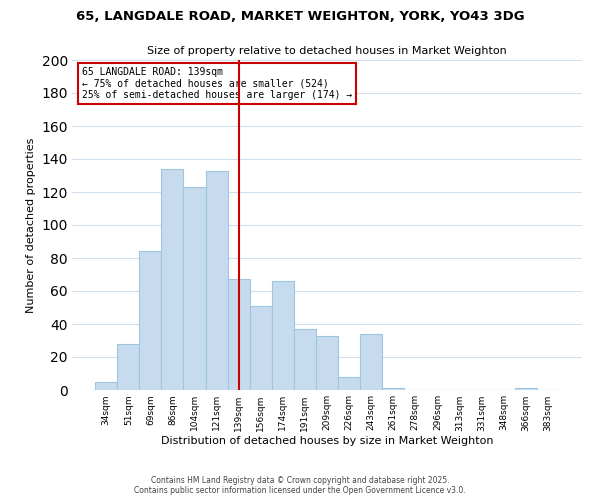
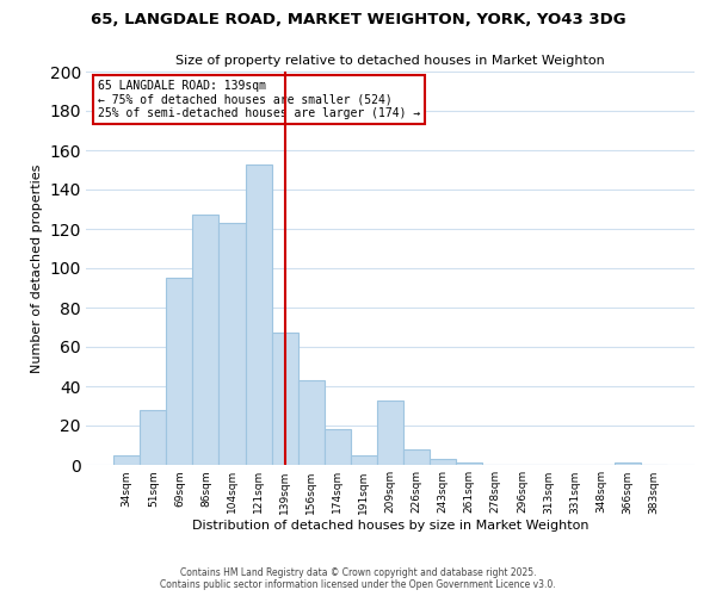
69sqm: 84 -> 95
86sqm: 134 -> 127
121sqm: 133 -> 153
156sqm: 51 -> 43
174sqm: 66 -> 18
191sqm: 37 -> 5
243sqm: 34 -> 3
